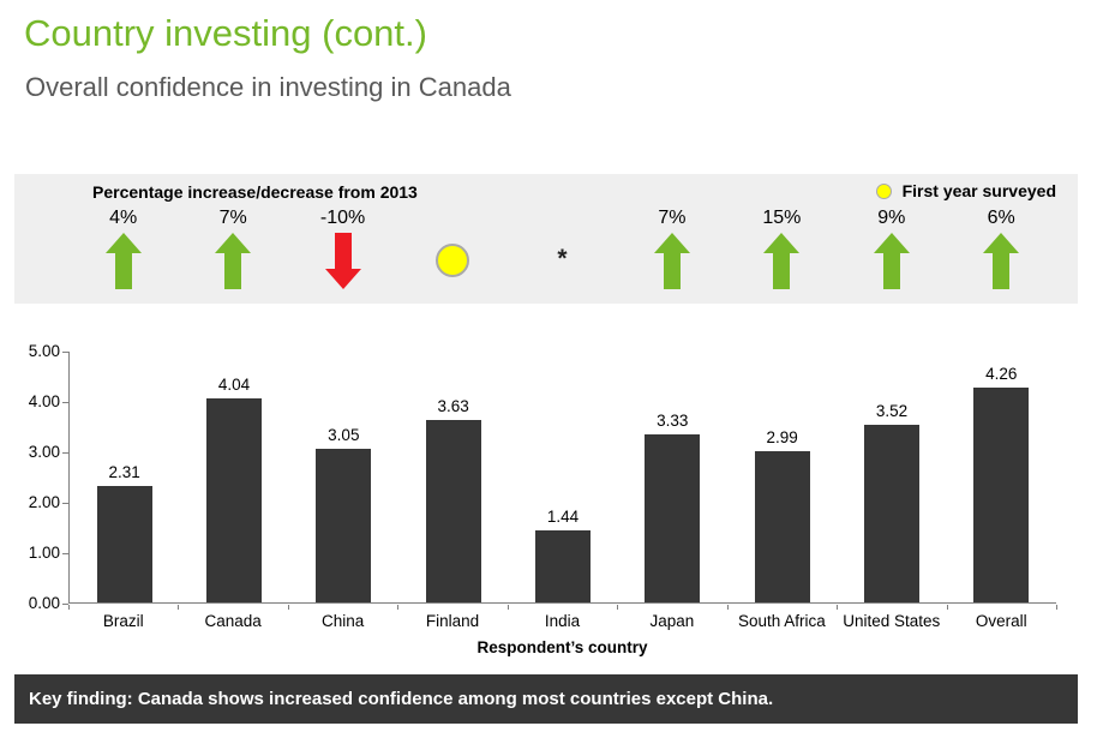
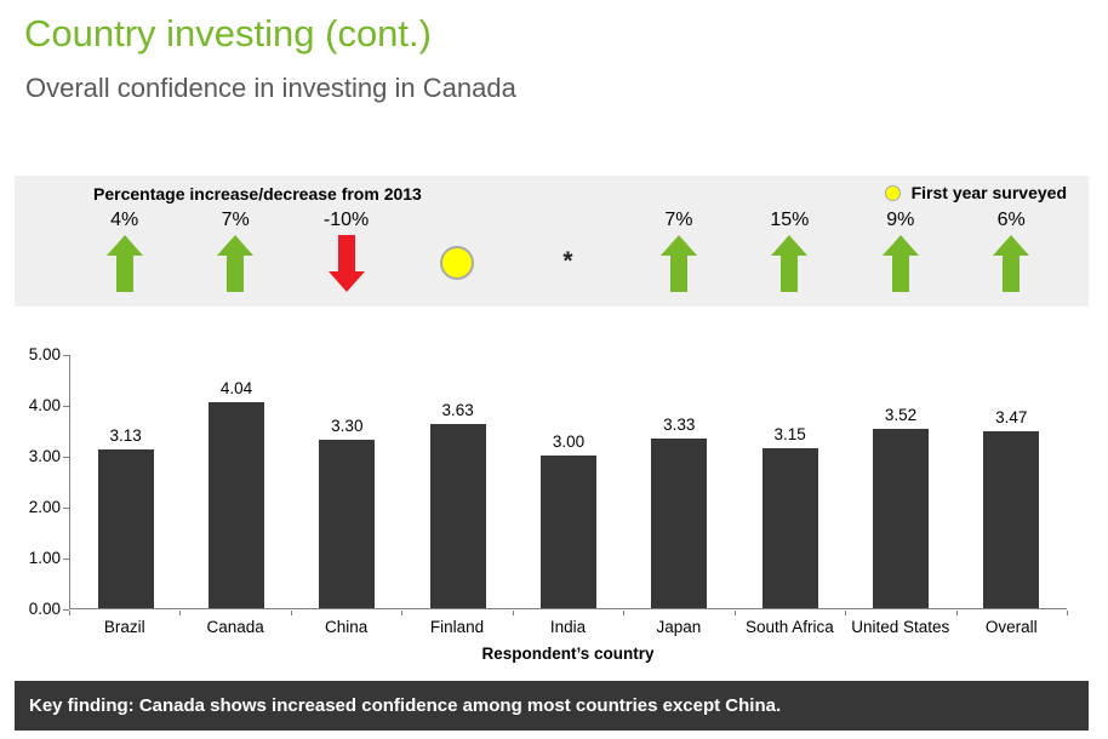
Brazil: 2.31 -> 3.13
China: 3.05 -> 3.30
India: 1.44 -> 3.00
South Africa: 2.99 -> 3.15
Overall: 4.26 -> 3.47
